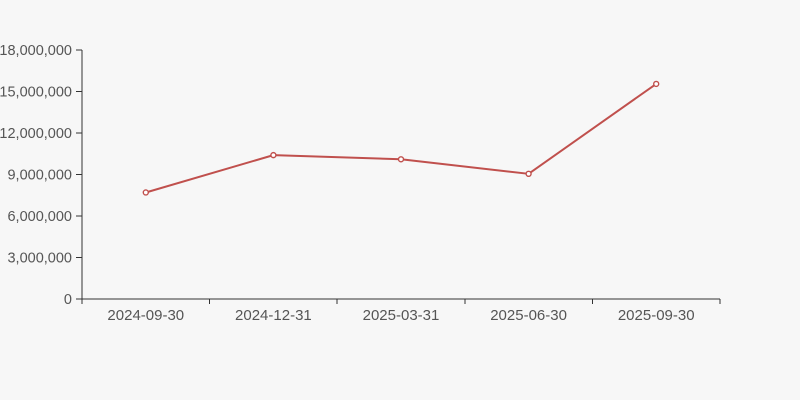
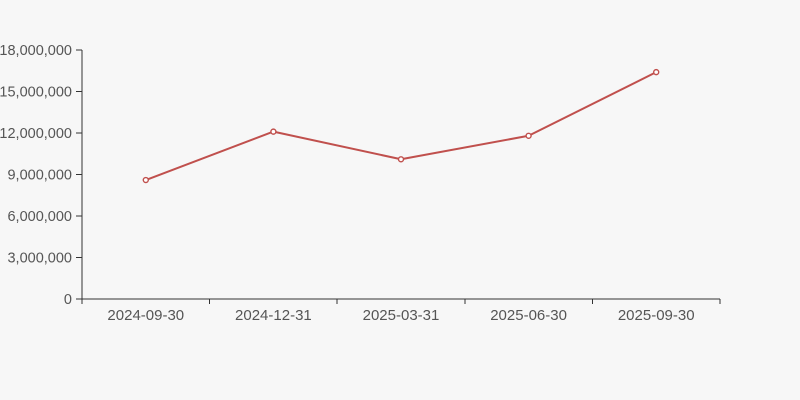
2024-09-30: 7700000 -> 8600000
2024-12-31: 10400000 -> 12100000
2025-06-30: 9000000 -> 11800000
2025-09-30: 15600000 -> 16400000
